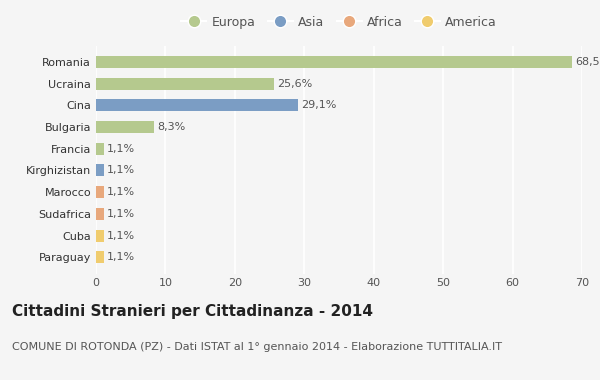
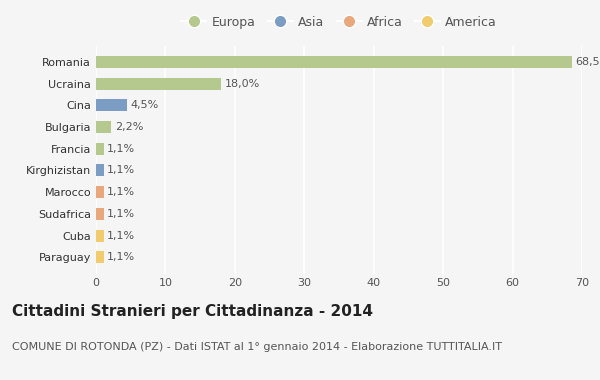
Ucraina: 25,6% -> 18,0%
Cina: 29,1% -> 4,5%
Bulgaria: 8,3% -> 2,2%
